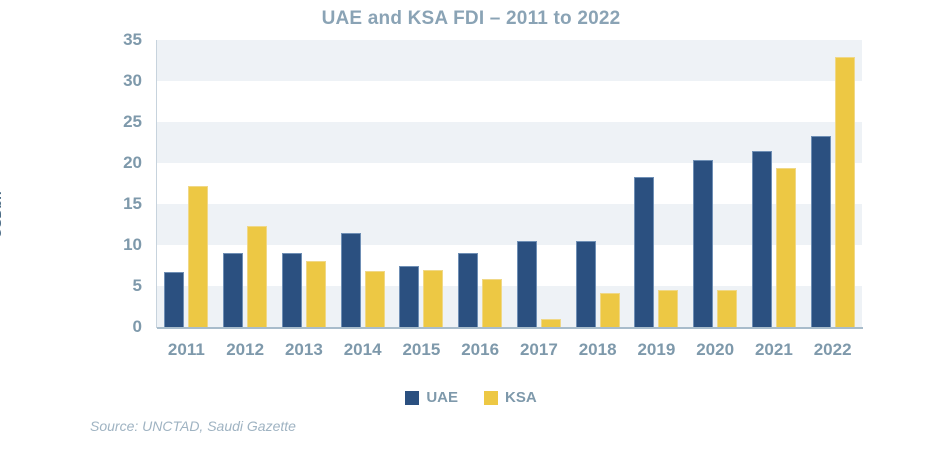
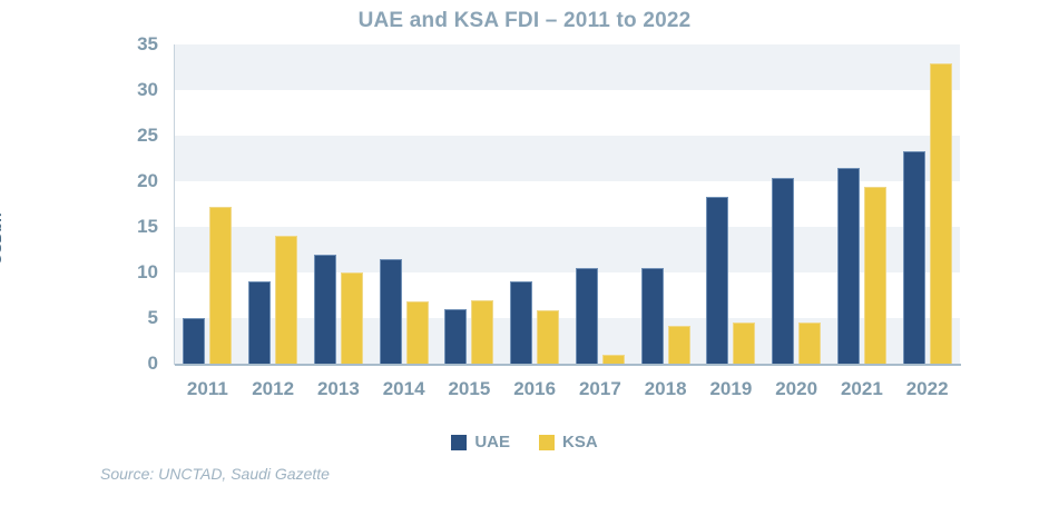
UAE/2011: 7 -> 5
KSA/2012: 12 -> 14
UAE/2013: 9 -> 12
KSA/2013: 8 -> 10
UAE/2015: 8 -> 6
